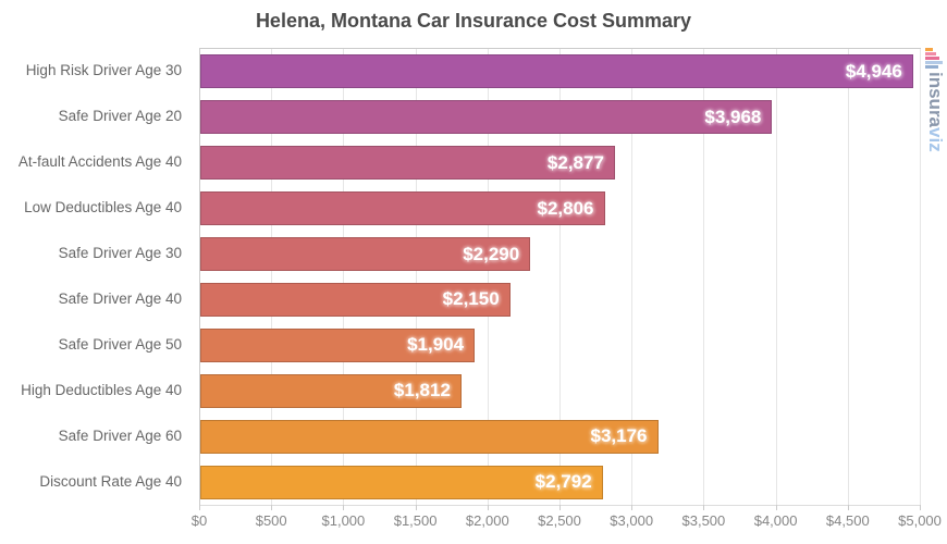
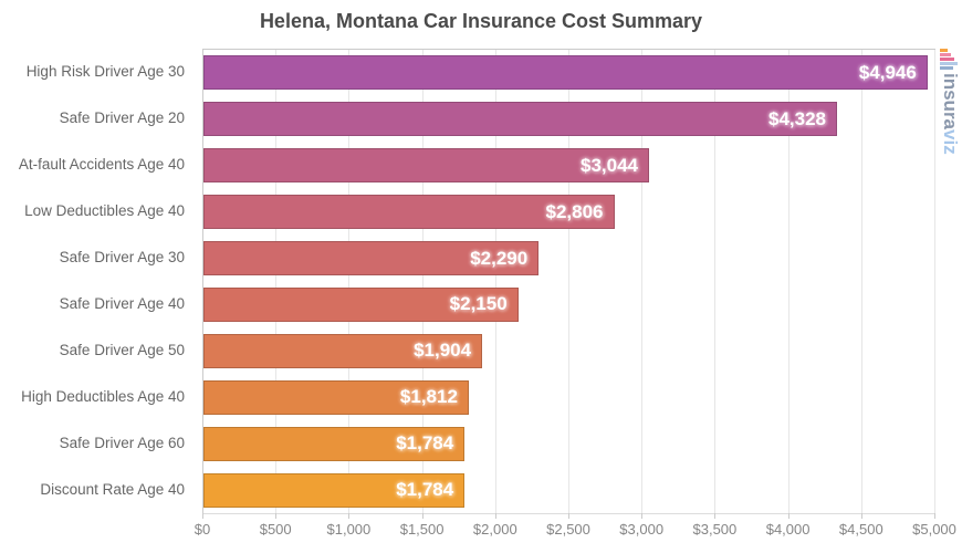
Safe Driver Age 20: $3,968 -> $4,328
At-fault Accidents Age 40: $2,877 -> $3,044
Safe Driver Age 60: $3,176 -> $1,784
Discount Rate Age 40: $2,792 -> $1,784
